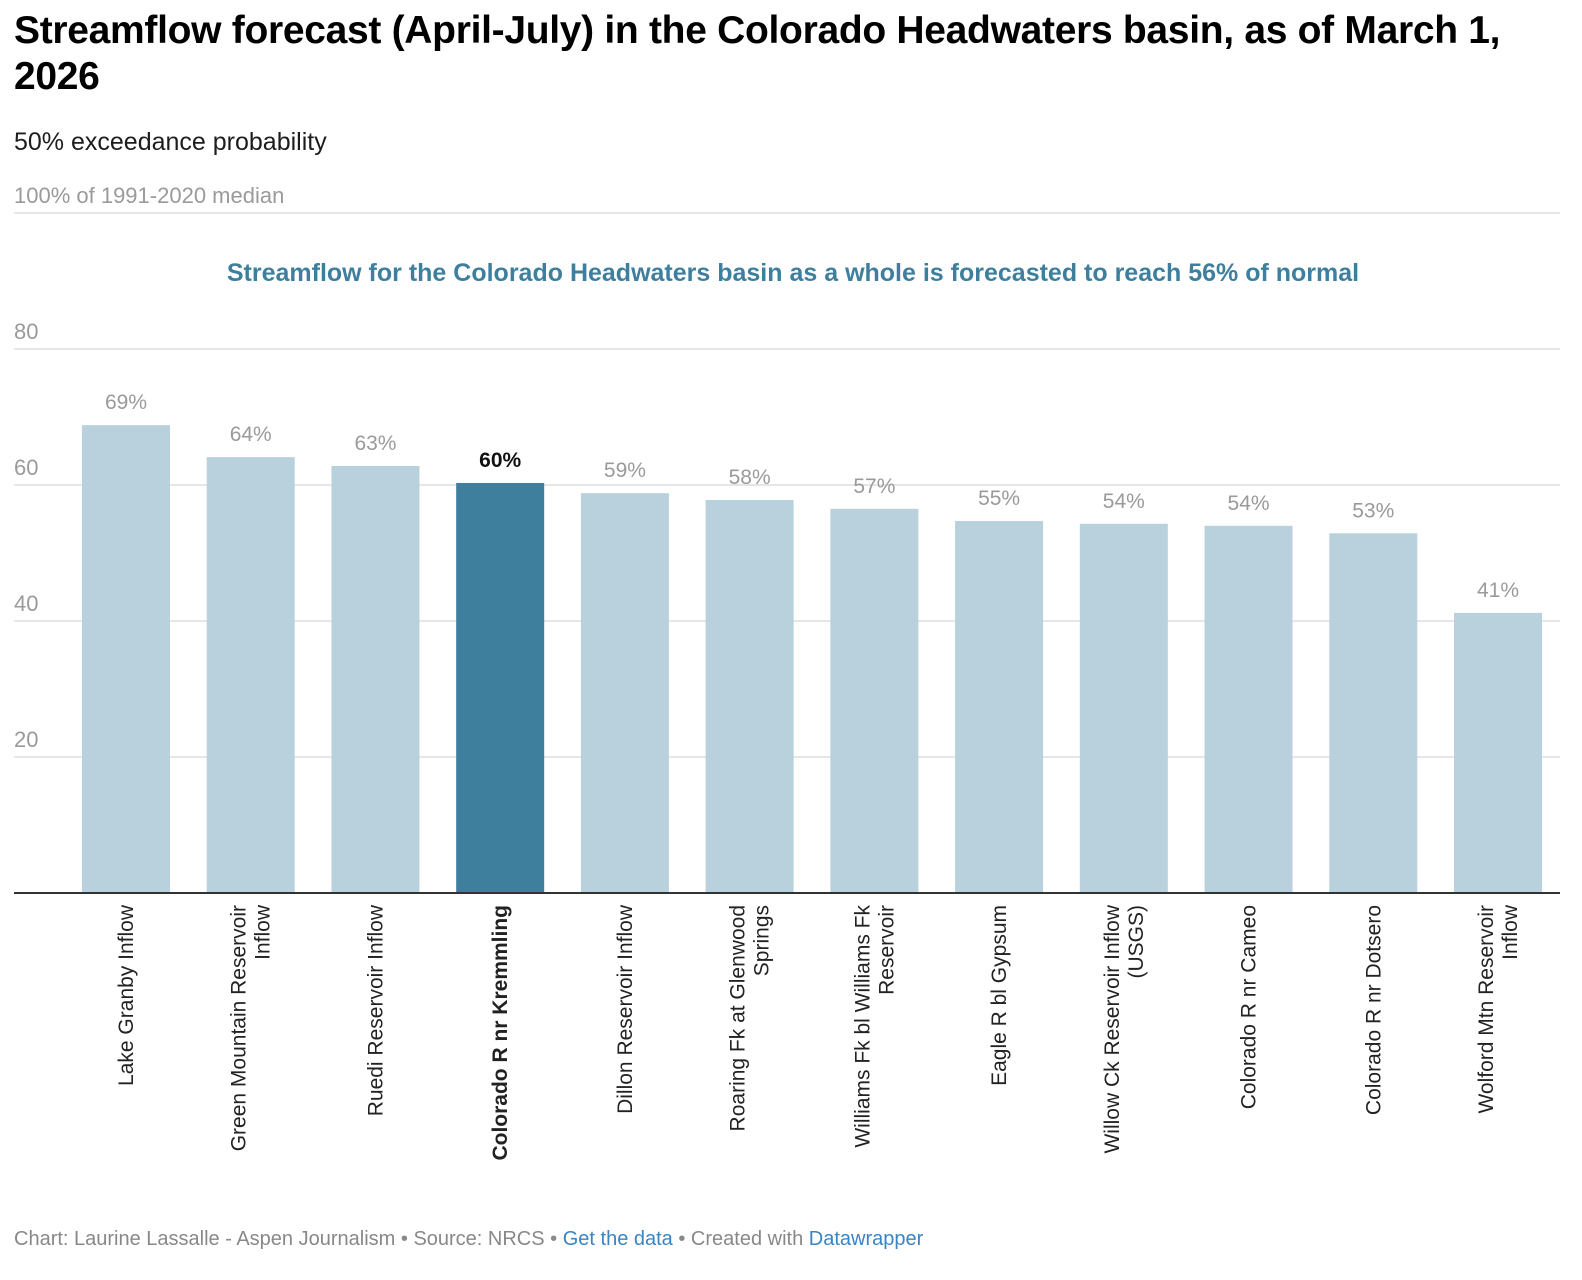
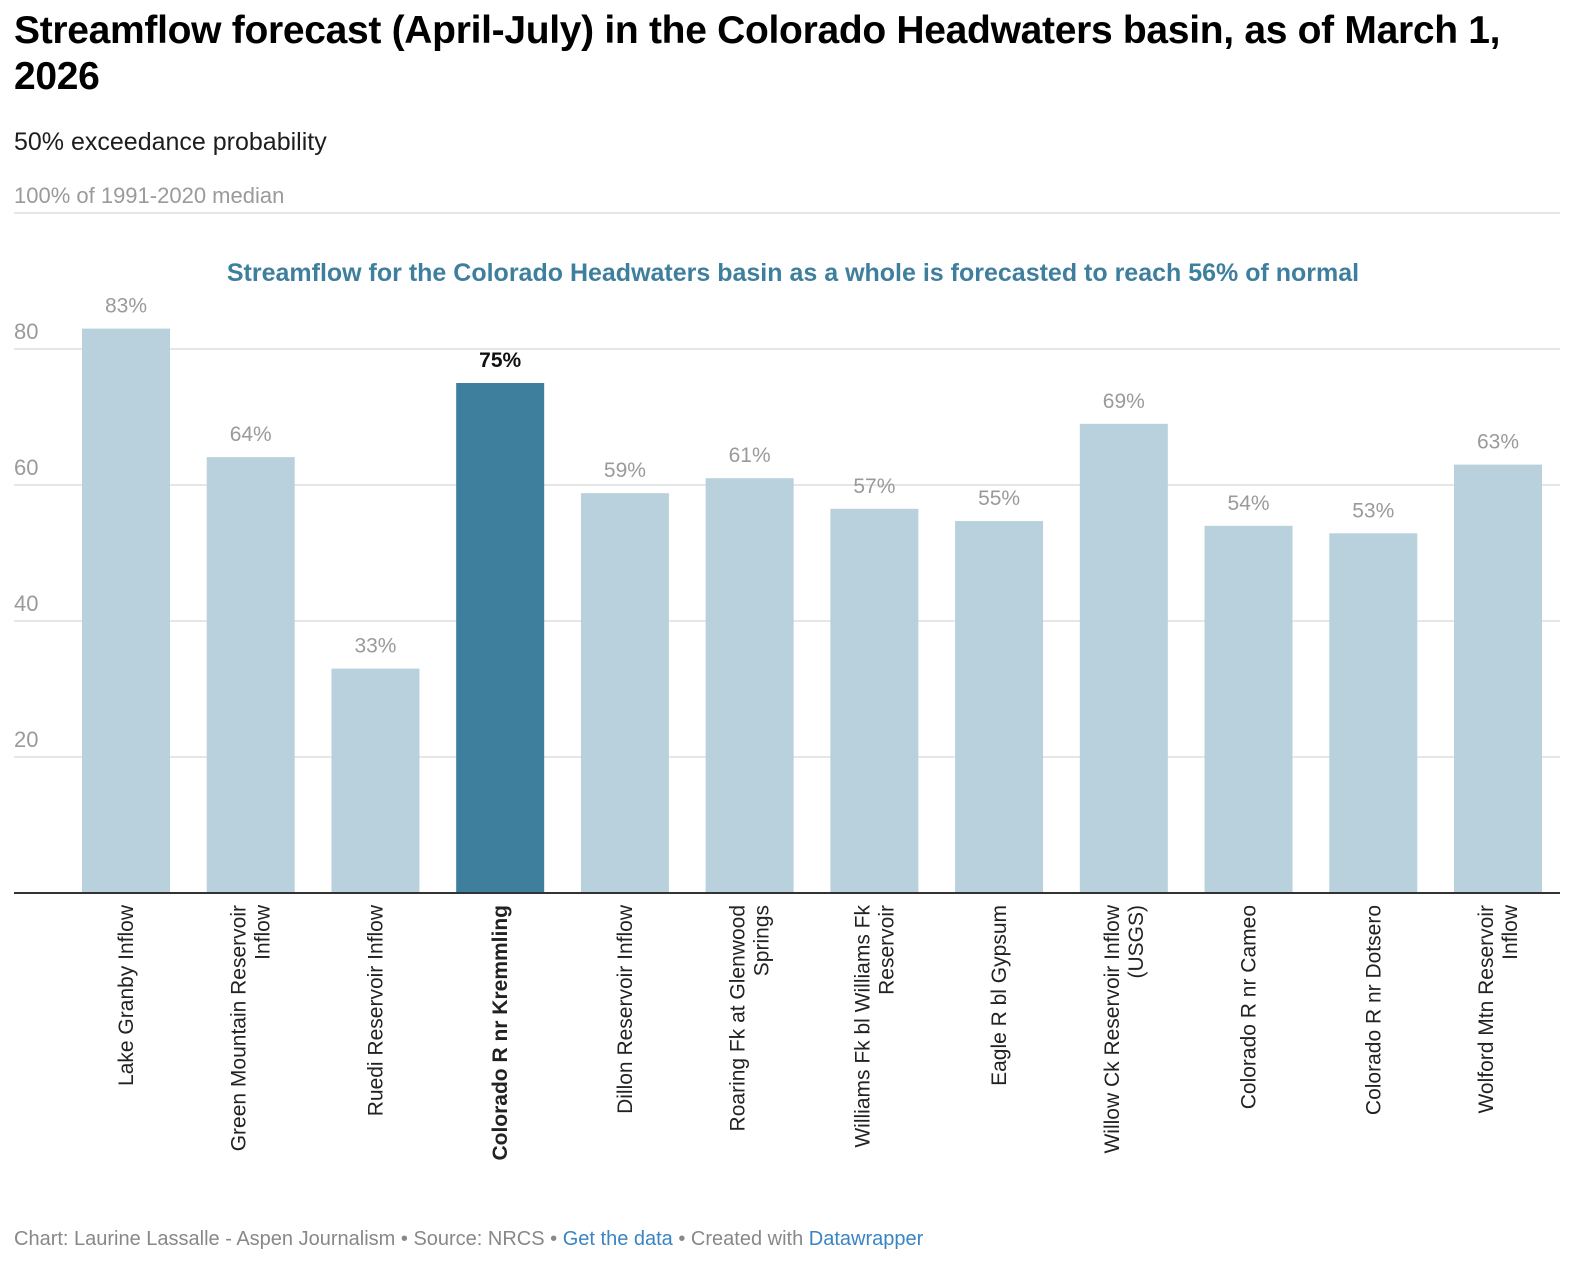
Lake Granby Inflow: 69% -> 83%
Ruedi Reservoir Inflow: 63% -> 33%
Colorado R nr Kremmling: 60% -> 75%
Roaring Fk at Glenwood Springs: 58% -> 61%
Willow Ck Reservoir Inflow (USGS): 54% -> 69%
Wolford Mtn Reservoir Inflow: 41% -> 63%
